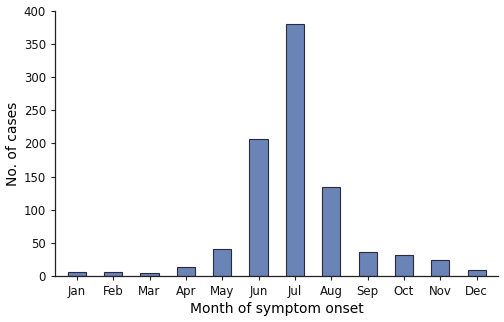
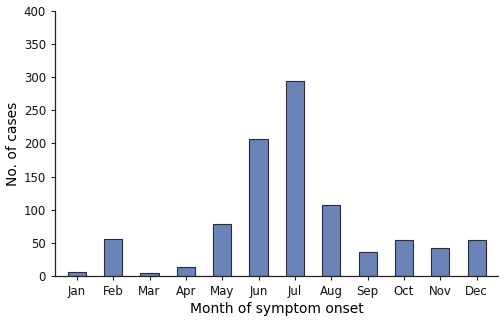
Feb: 7 -> 56
May: 41 -> 78
Jul: 380 -> 294
Aug: 135 -> 108
Oct: 32 -> 54
Nov: 25 -> 42
Dec: 10 -> 54
